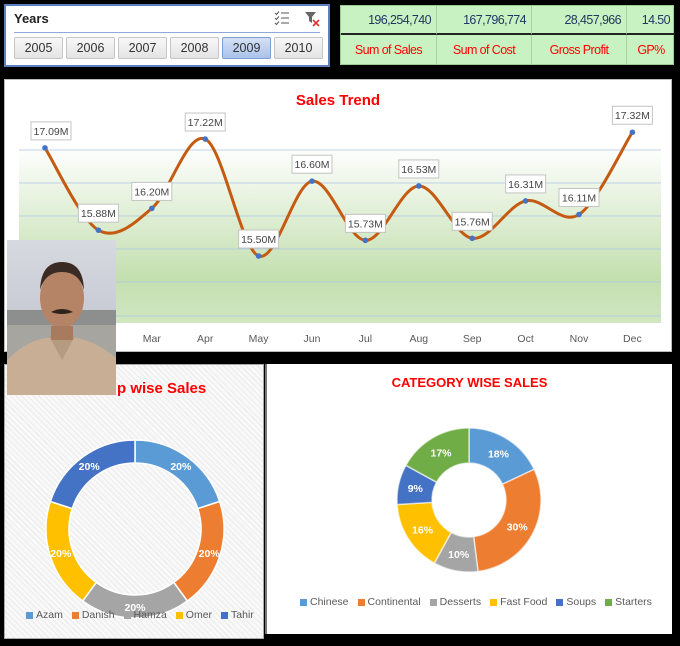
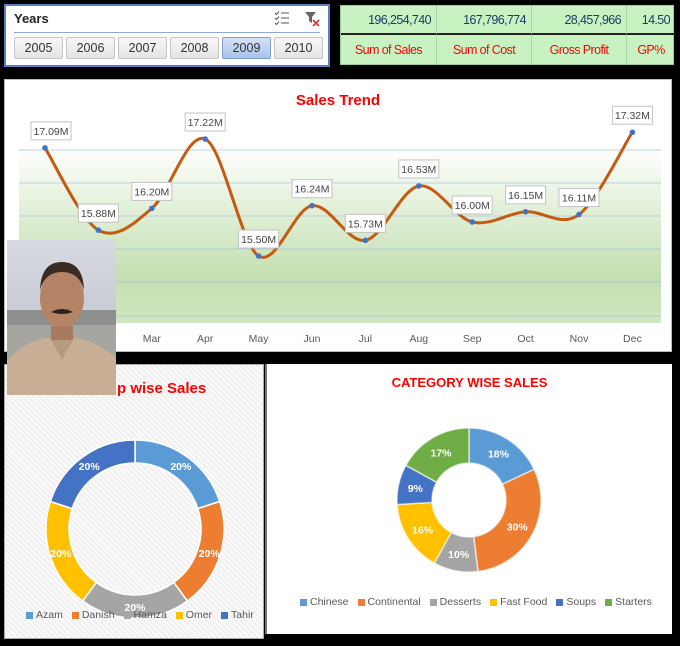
Sales Trend/Jun: 16.60M -> 16.24M
Sales Trend/Sep: 15.76M -> 16.00M
Sales Trend/Oct: 16.31M -> 16.15M
